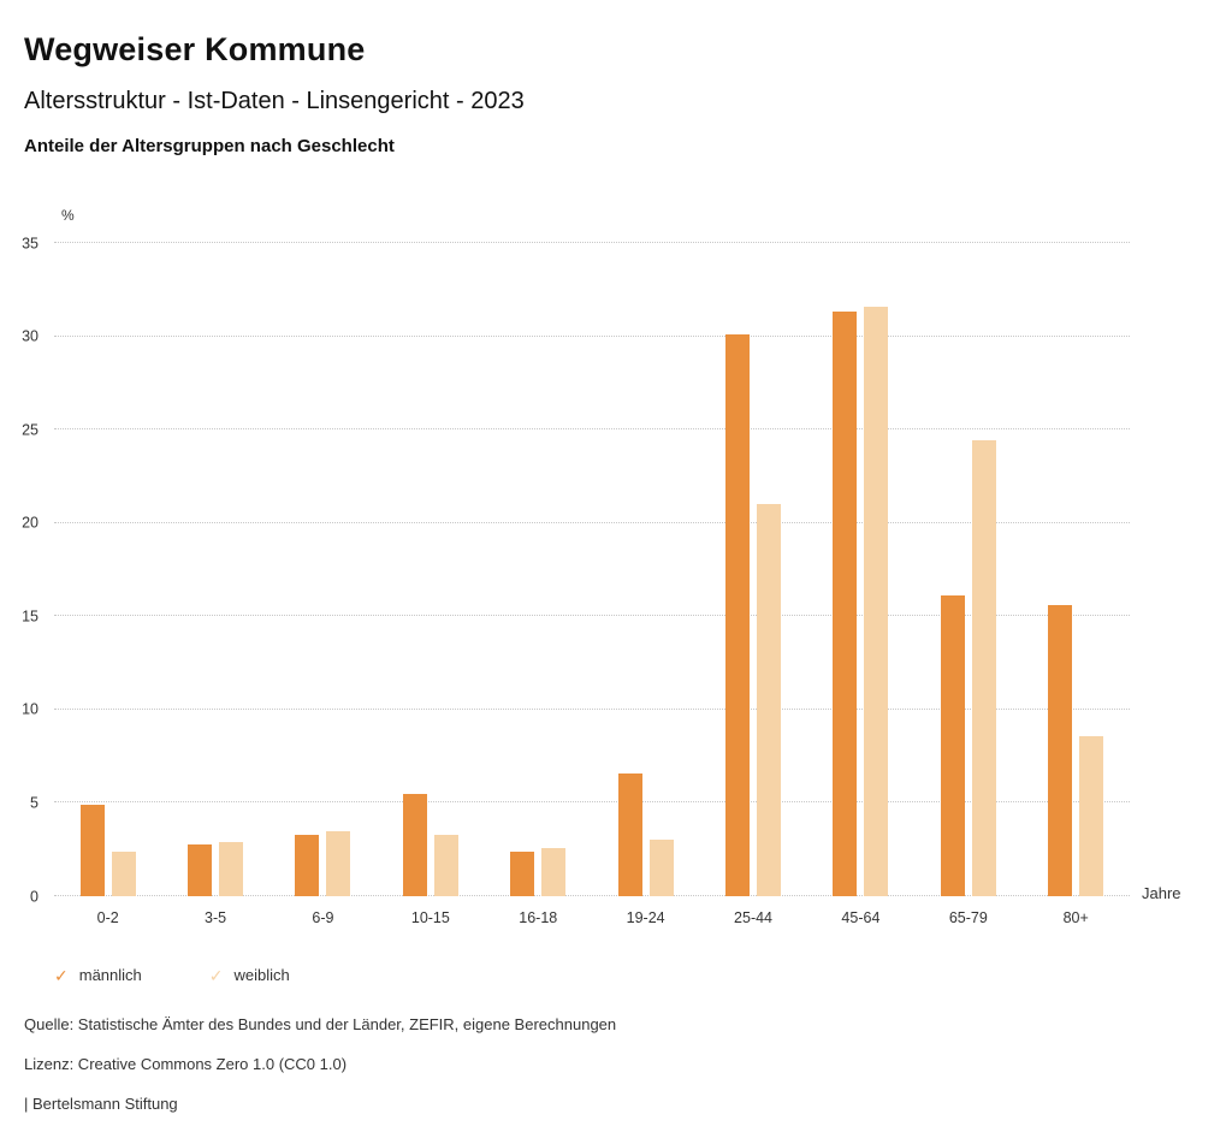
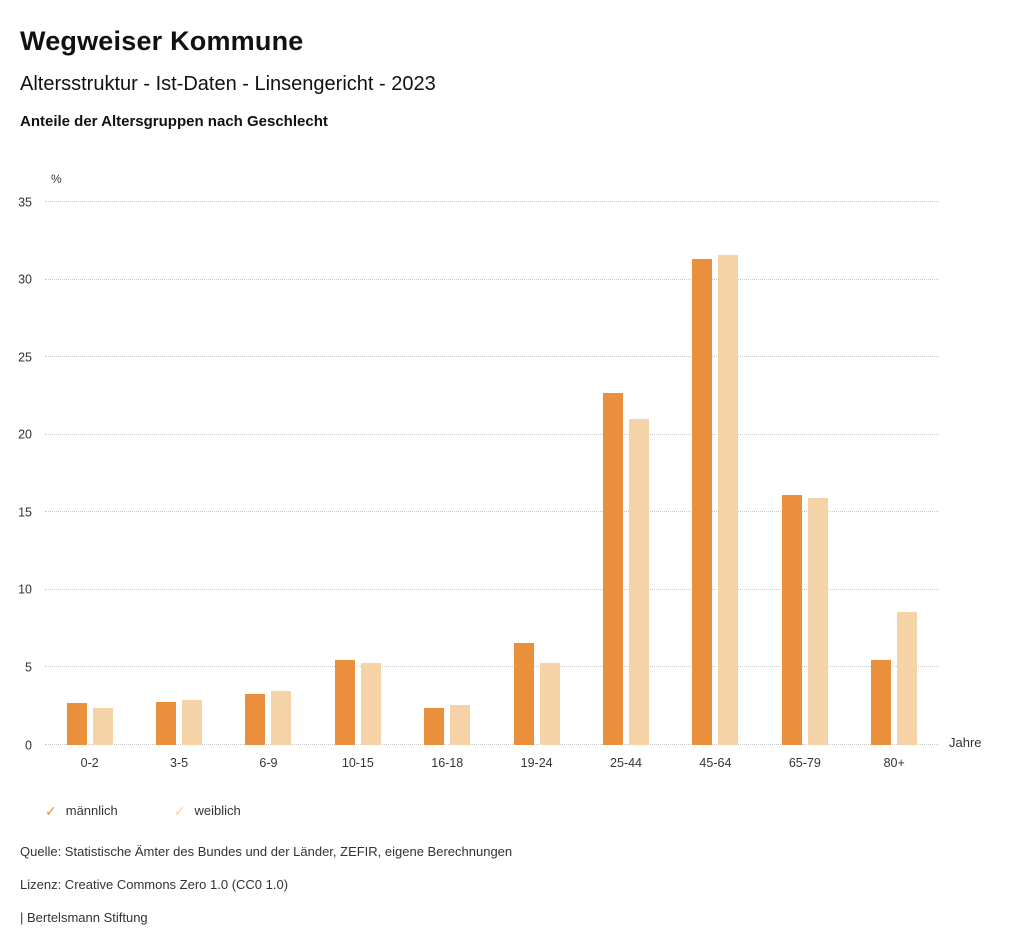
männlich/0-2: 4.9 -> 2.7
weiblich/10-15: 3.3 -> 5.3
weiblich/19-24: 3.0 -> 5.3
männlich/25-44: 30.1 -> 22.7
weiblich/65-79: 24.4 -> 15.9
männlich/80+: 15.6 -> 5.5
